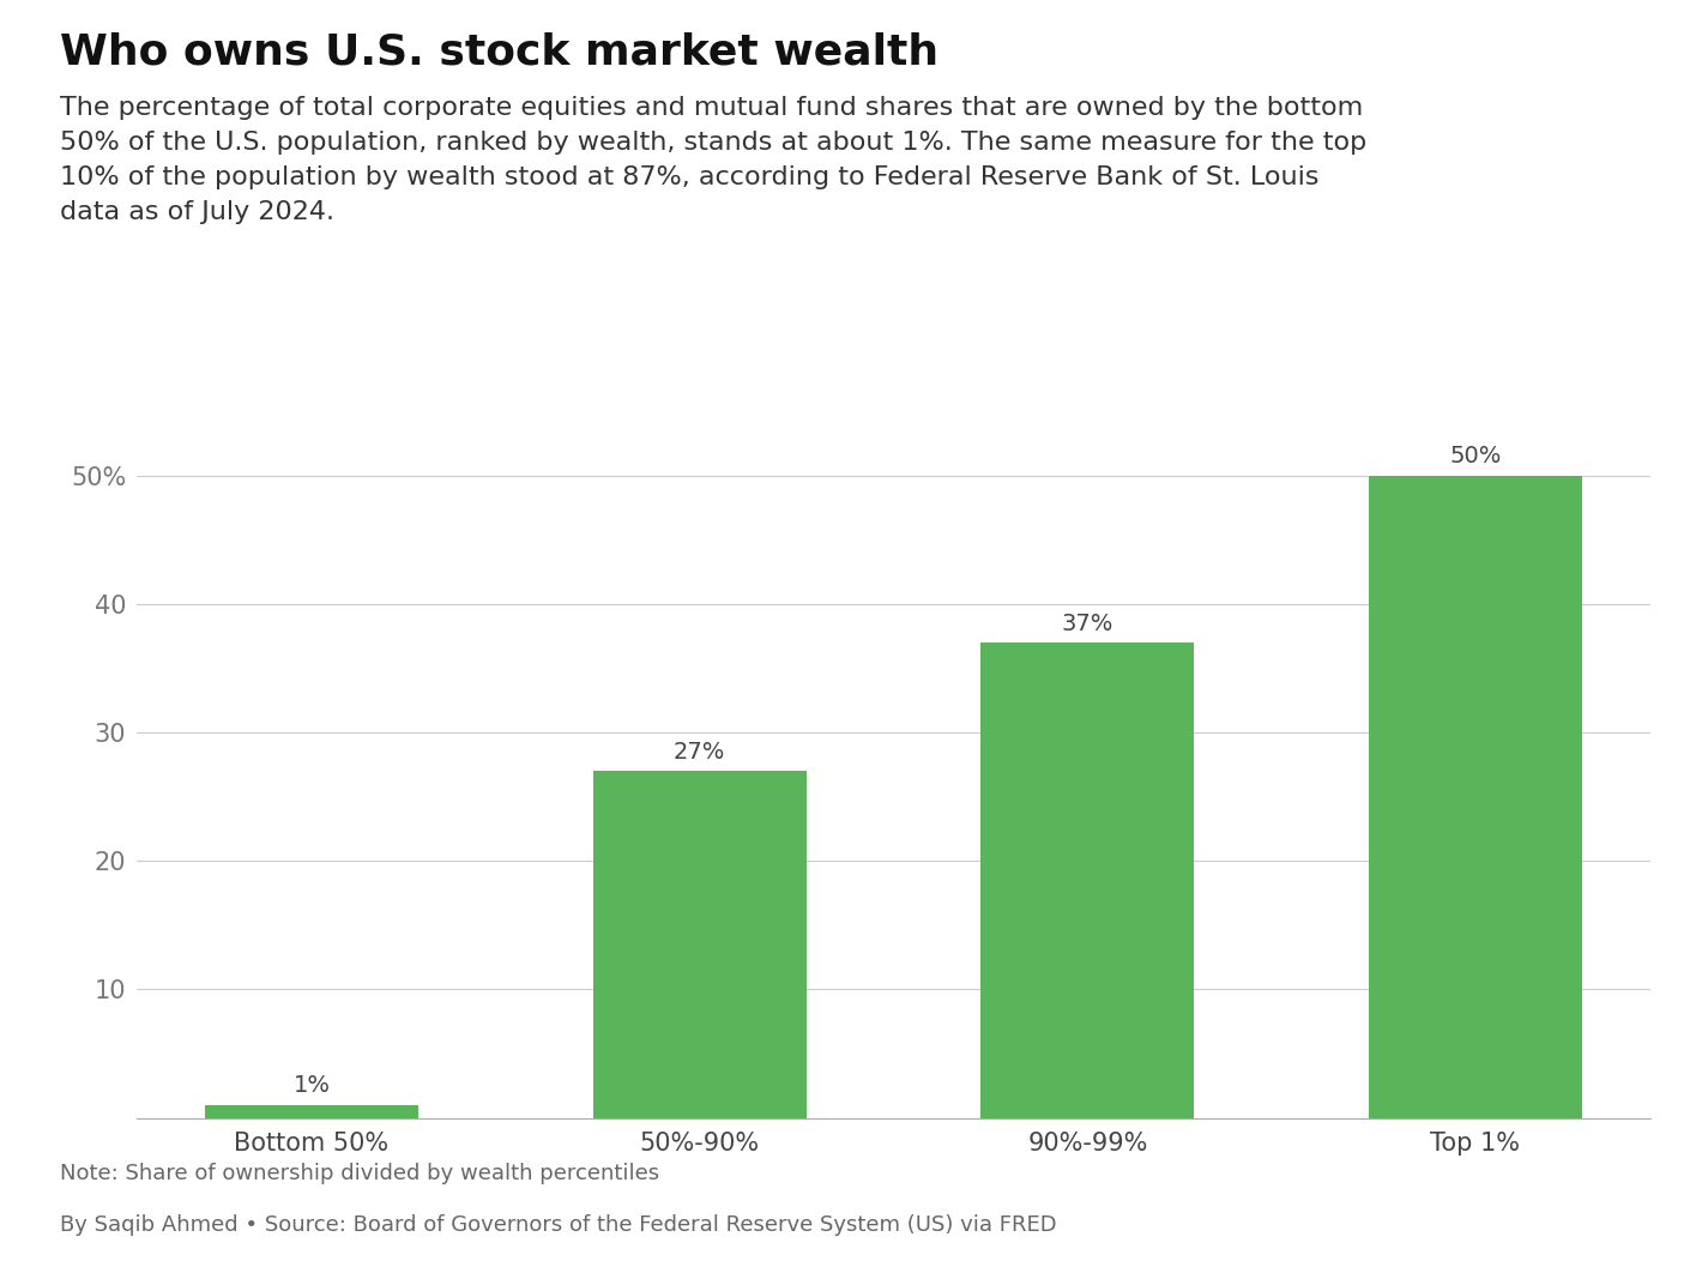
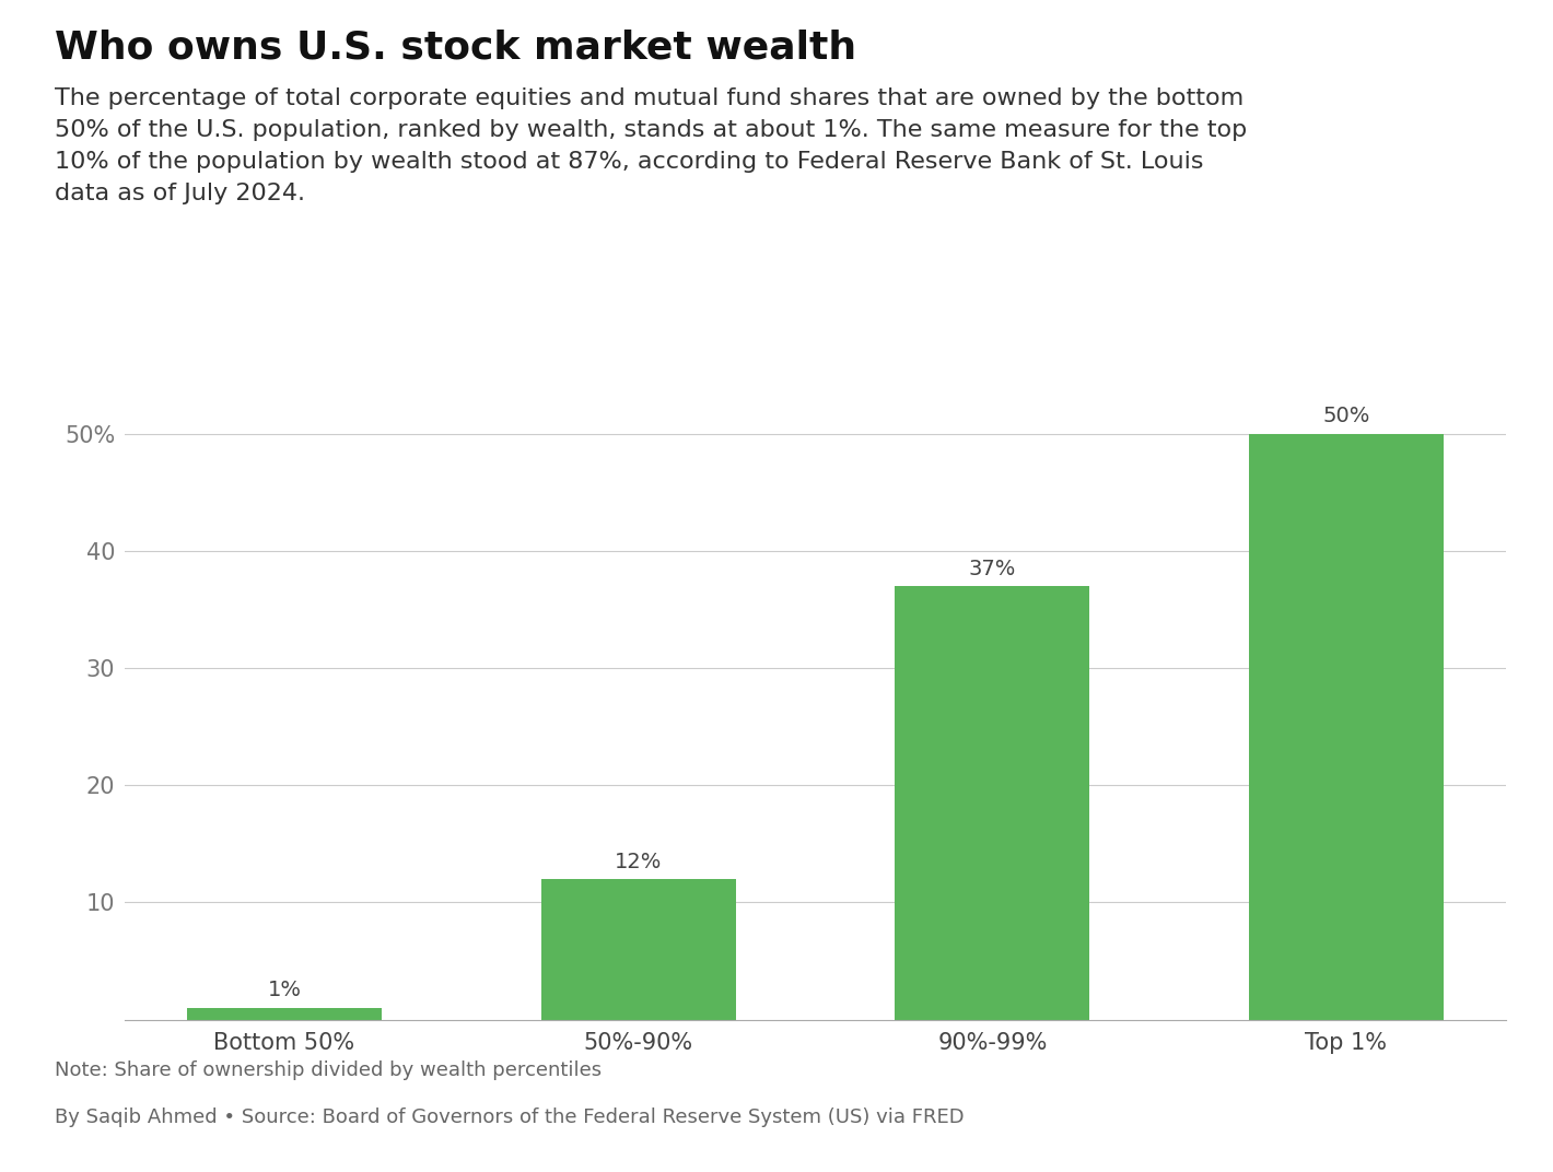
50%-90%: 27% -> 12%
